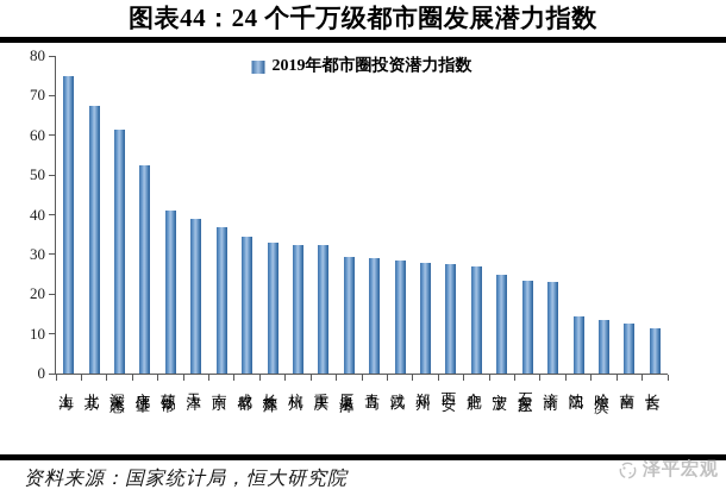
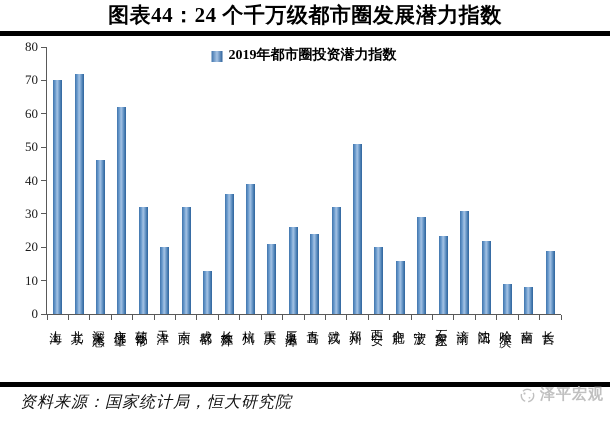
上海: 75 -> 70
北京: 68 -> 72
深莞惠: 62 -> 46
广佛肇: 52 -> 62
苏锡常: 41 -> 32
天津: 39 -> 20
南京: 37 -> 32
成都: 34 -> 13
长株潭: 33 -> 36
杭州: 32 -> 39
重庆: 32 -> 21
厦泉漳: 30 -> 26
青岛: 29 -> 24
武汉: 28 -> 32
郑州: 28 -> 51
西安: 28 -> 20
合肥: 27 -> 16
宁波: 25 -> 29
济南: 23 -> 31
沈阳: 14 -> 22
哈尔滨: 14 -> 9
南昌: 12 -> 8
长吉: 12 -> 19
